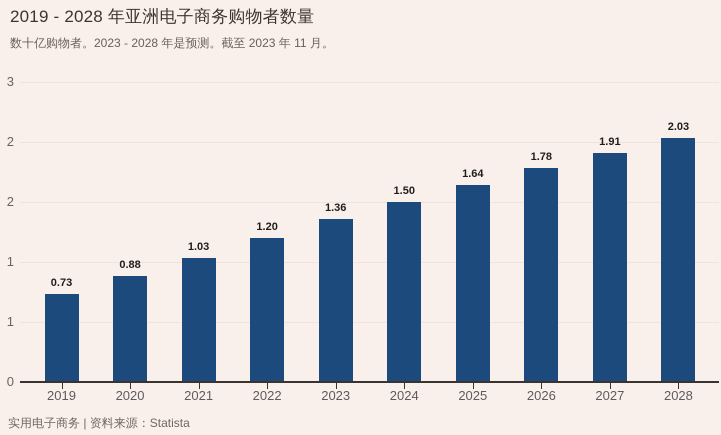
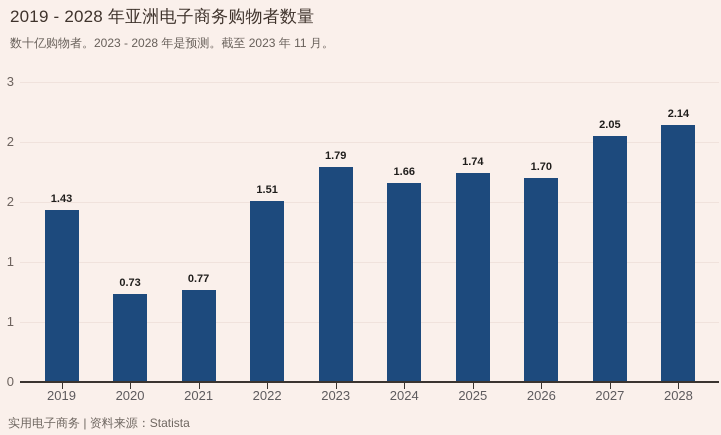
2019: 0.73 -> 1.43
2020: 0.88 -> 0.73
2021: 1.03 -> 0.77
2022: 1.20 -> 1.51
2023: 1.36 -> 1.79
2024: 1.50 -> 1.66
2025: 1.64 -> 1.74
2026: 1.78 -> 1.70
2027: 1.91 -> 2.05
2028: 2.03 -> 2.14
